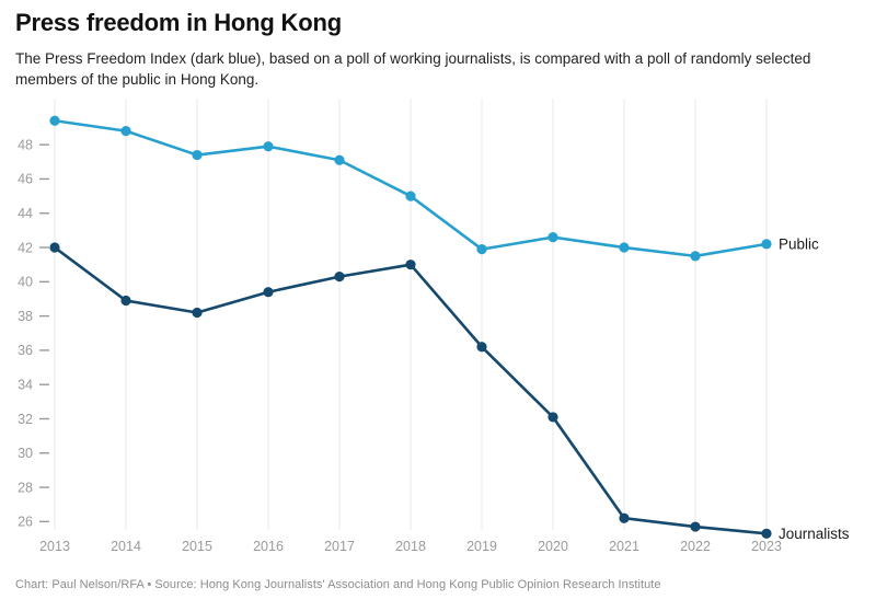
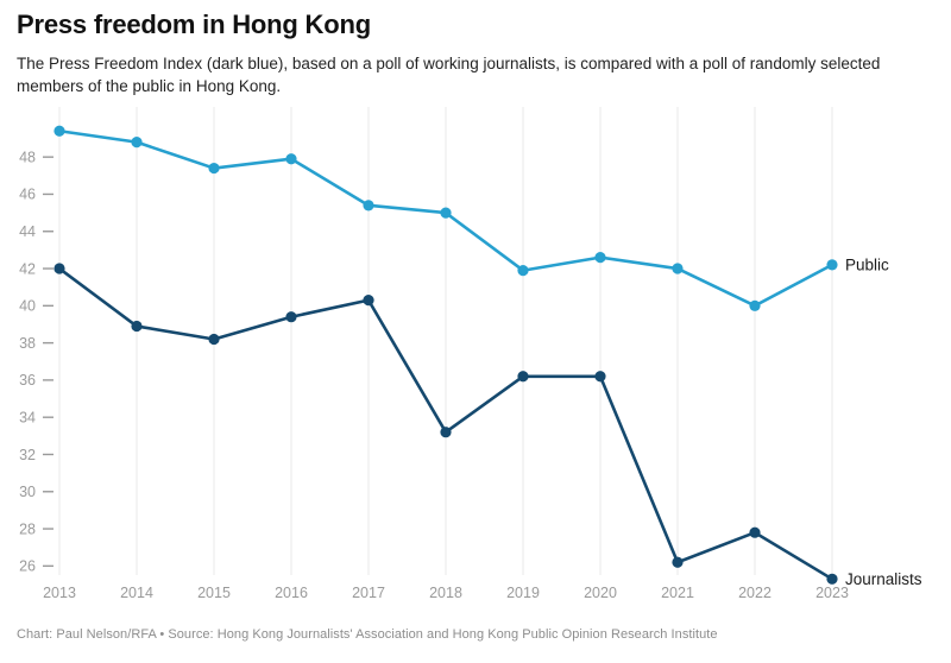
Public/2017: 47.1 -> 45.4
Journalists/2018: 41.0 -> 33.2
Journalists/2020: 32.1 -> 36.2
Journalists/2022: 25.7 -> 27.8
Public/2022: 41.5 -> 40.0
